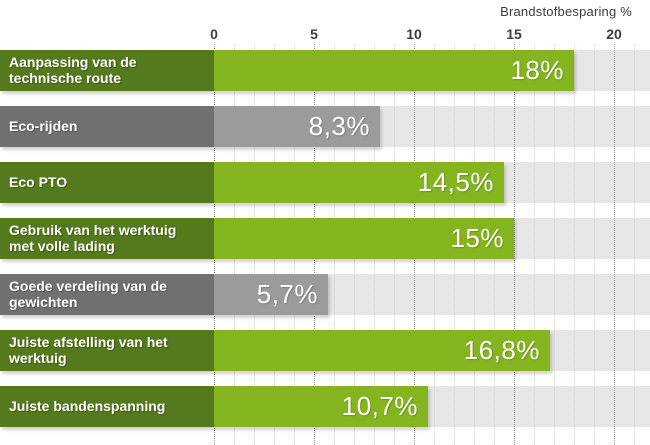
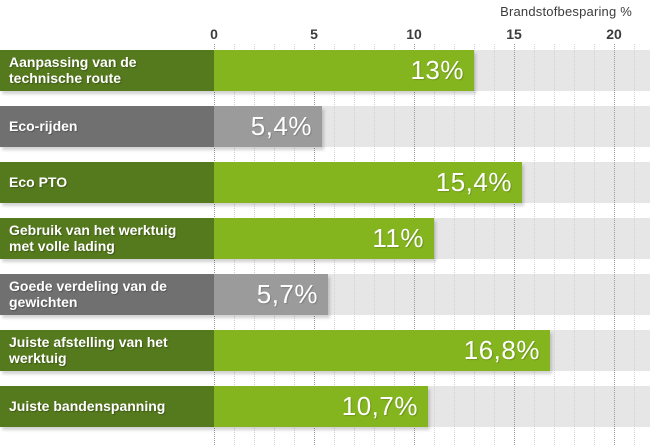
Aanpassing van de technische route: 18% -> 13%
Eco-rijden: 8,3% -> 5,4%
Eco PTO: 14,5% -> 15,4%
Gebruik van het werktuig met volle lading: 15% -> 11%
